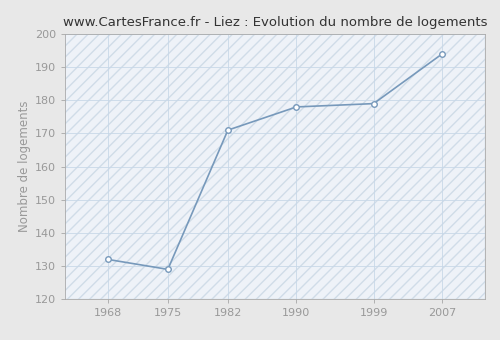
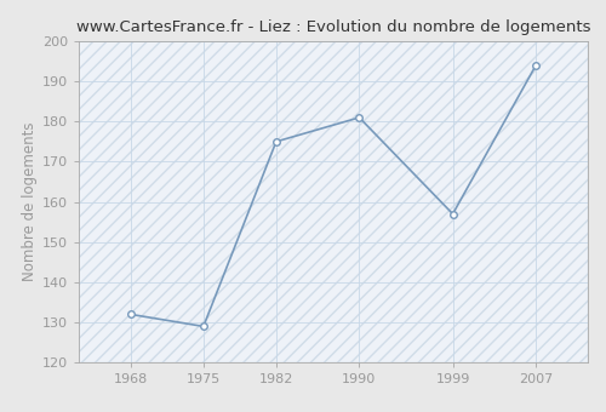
1982: 171 -> 175
1990: 178 -> 181
1999: 179 -> 157
